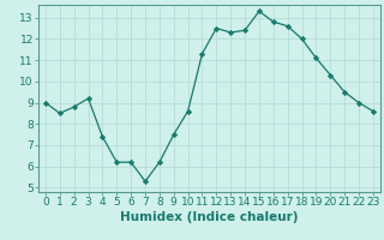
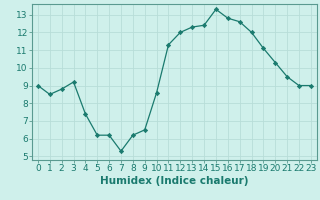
9: 7.5 -> 6.5
12: 12.5 -> 12.0
23: 8.6 -> 9.0
